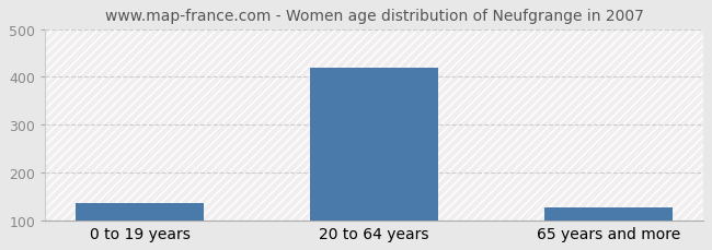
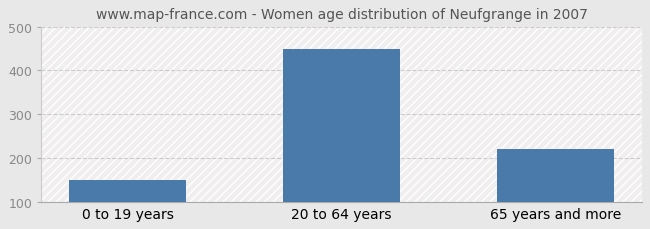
0 to 19 years: 135 -> 150
20 to 64 years: 420 -> 450
65 years and more: 128 -> 220
